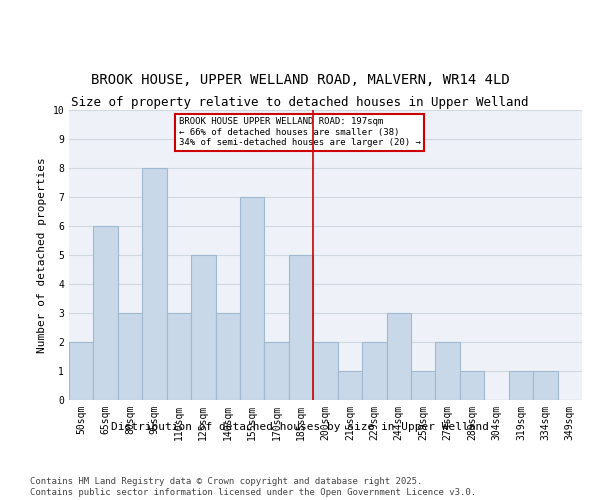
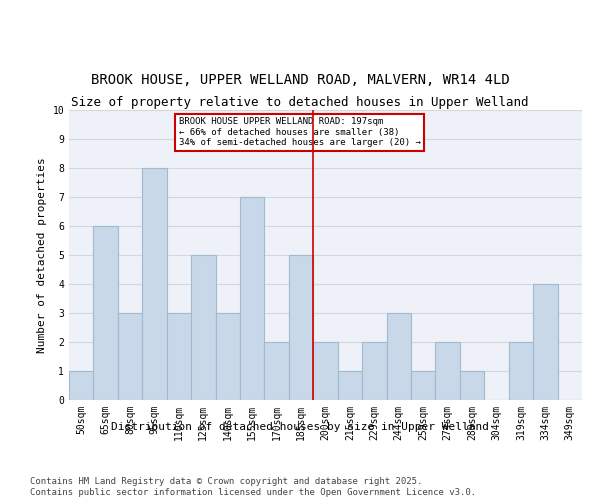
50sqm: 2 -> 1
319sqm: 1 -> 2
334sqm: 1 -> 4
